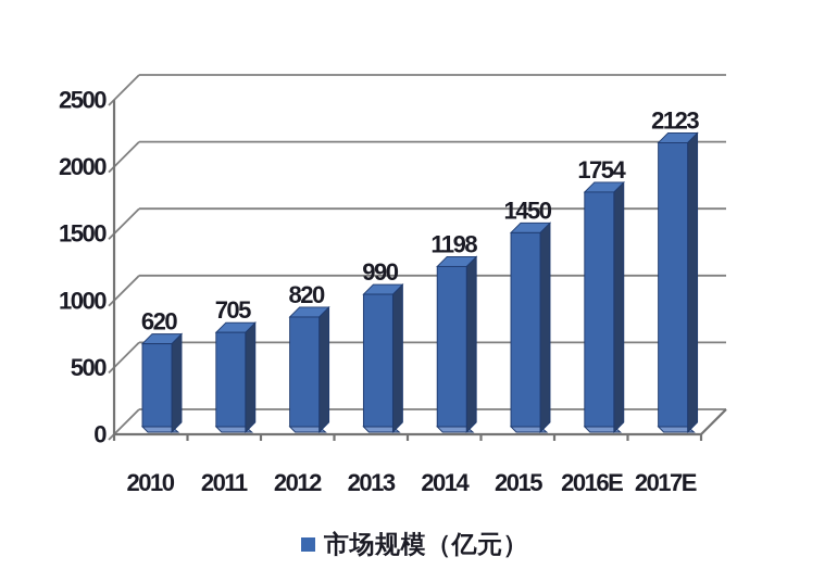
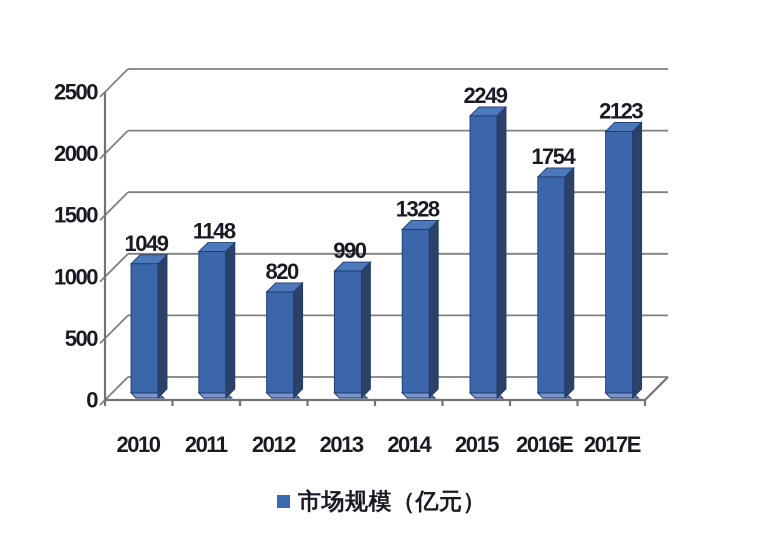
2010: 620 -> 1049
2011: 705 -> 1148
2014: 1198 -> 1328
2015: 1450 -> 2249
